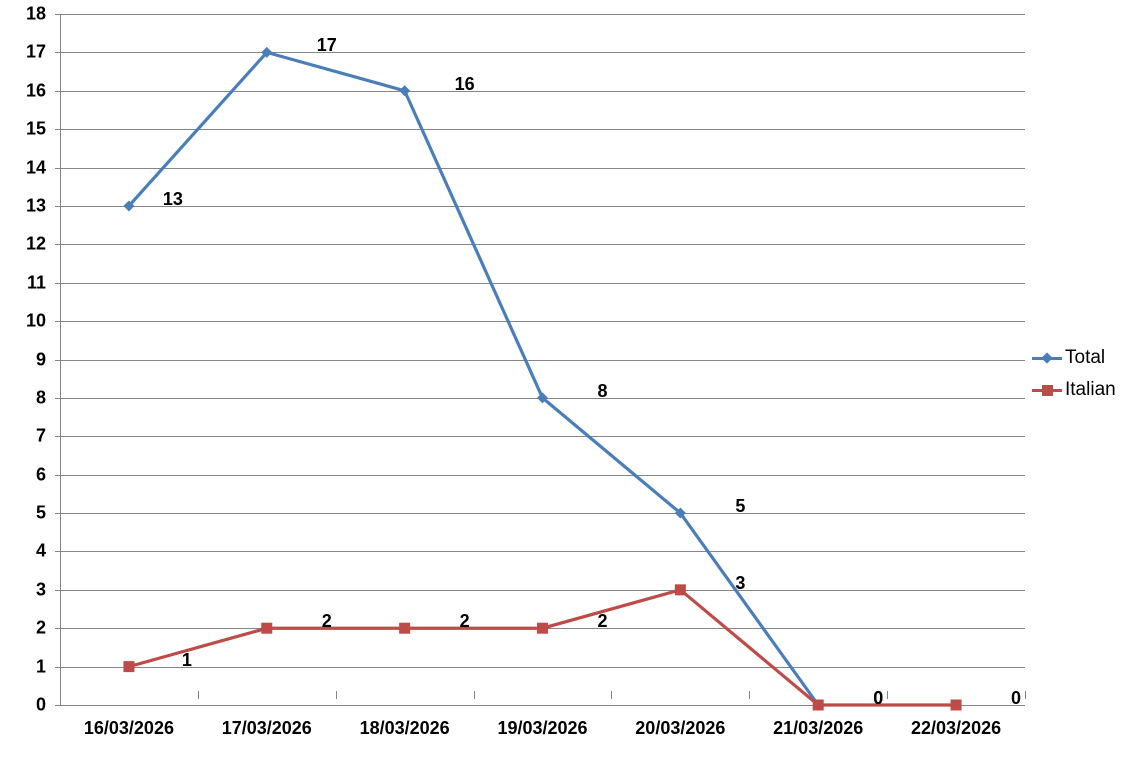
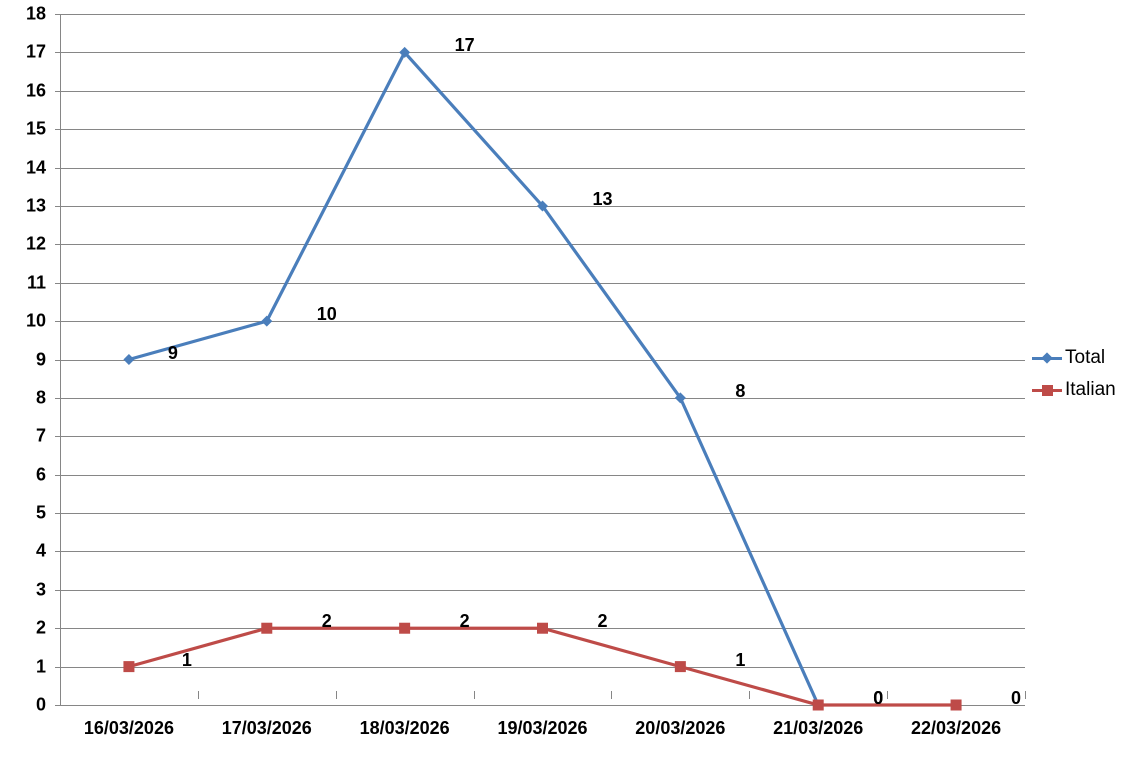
Total/16/03/2026: 13 -> 9
Total/17/03/2026: 17 -> 10
Total/18/03/2026: 16 -> 17
Total/19/03/2026: 8 -> 13
Total/20/03/2026: 5 -> 8
Italian/20/03/2026: 3 -> 1
